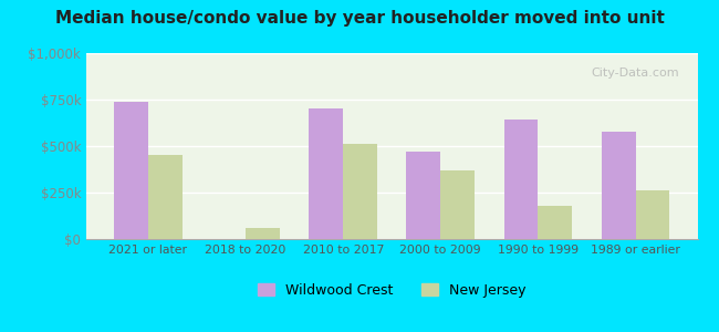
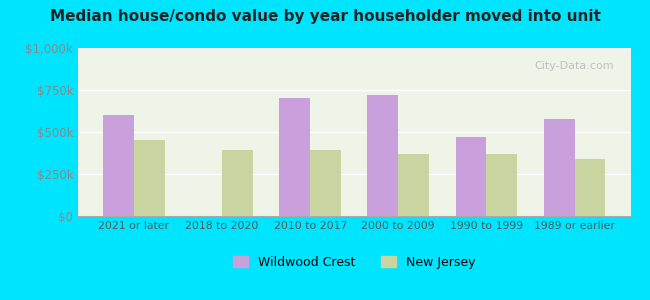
Wildwood Crest/2021 or later: $740k -> $600k
New Jersey/2018 to 2020: $60k -> $390k
New Jersey/2010 to 2017: $510k -> $390k
Wildwood Crest/2000 to 2009: $470k -> $720k
Wildwood Crest/1990 to 1999: $640k -> $470k
New Jersey/1990 to 1999: $180k -> $370k
New Jersey/1989 or earlier: $260k -> $340k
